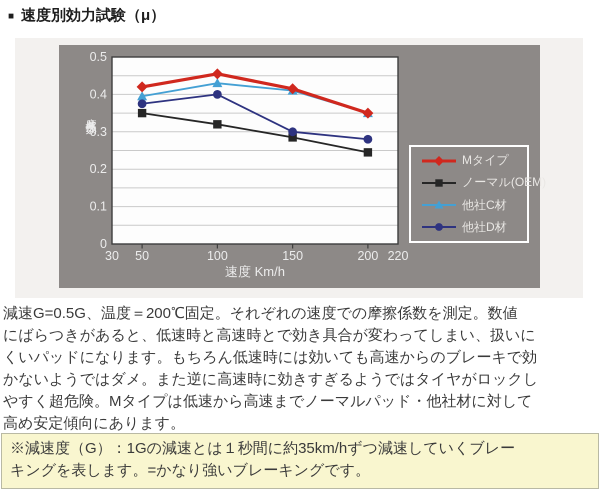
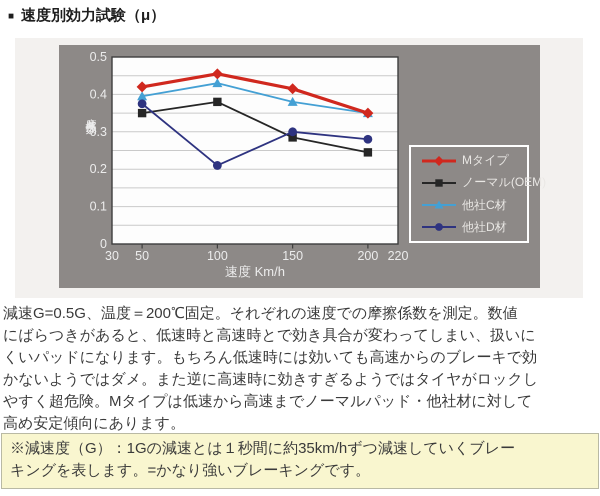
ノーマル(OEM)/100: 0.32 -> 0.38
他社D材/100: 0.40 -> 0.21
他社C材/150: 0.41 -> 0.38
